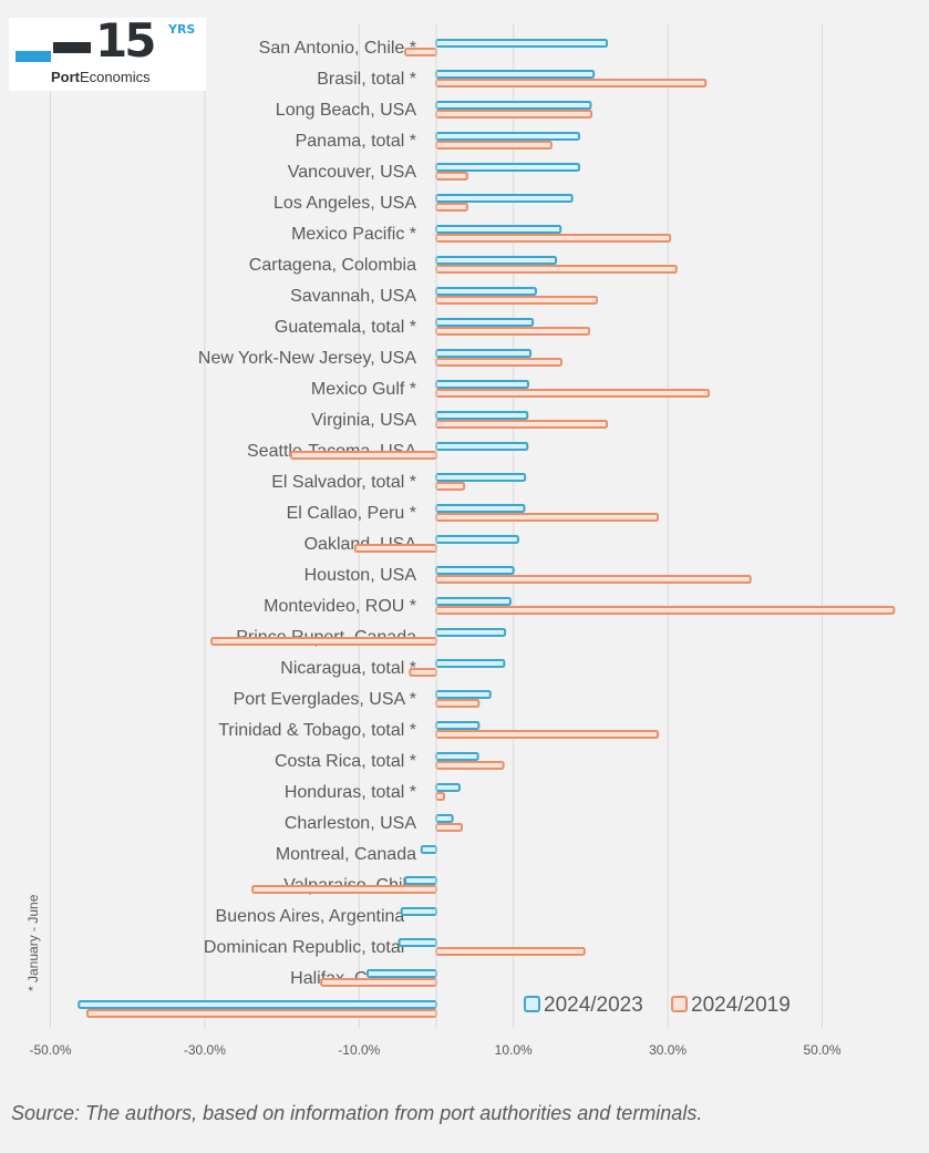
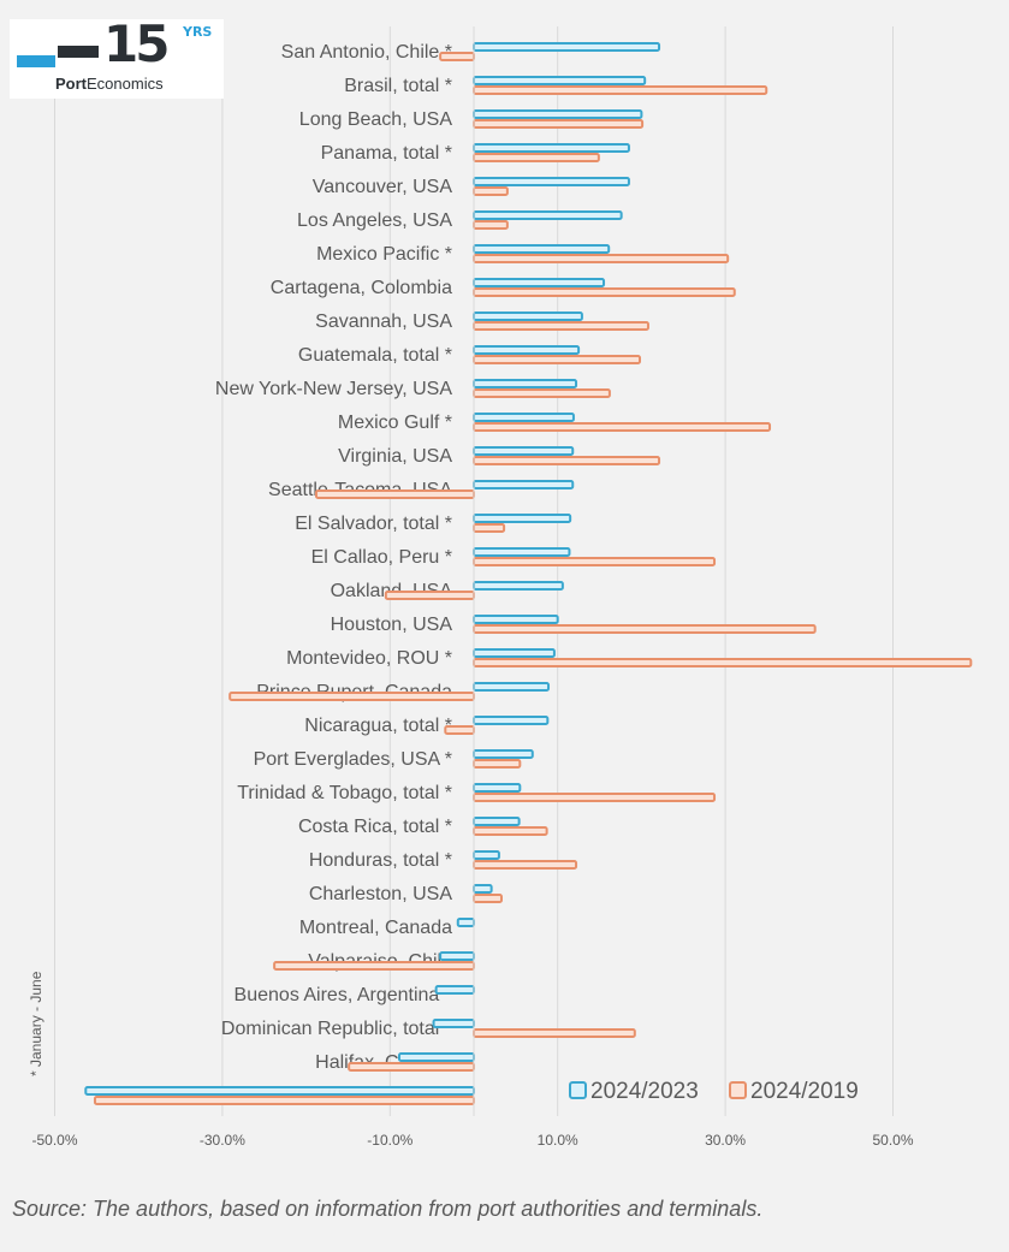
2024/2019/Honduras, total *: 1% -> 12%
